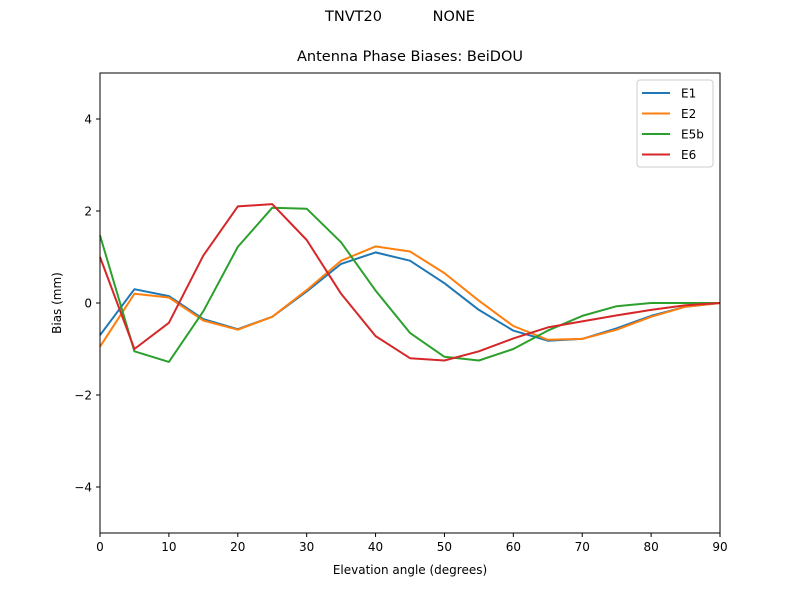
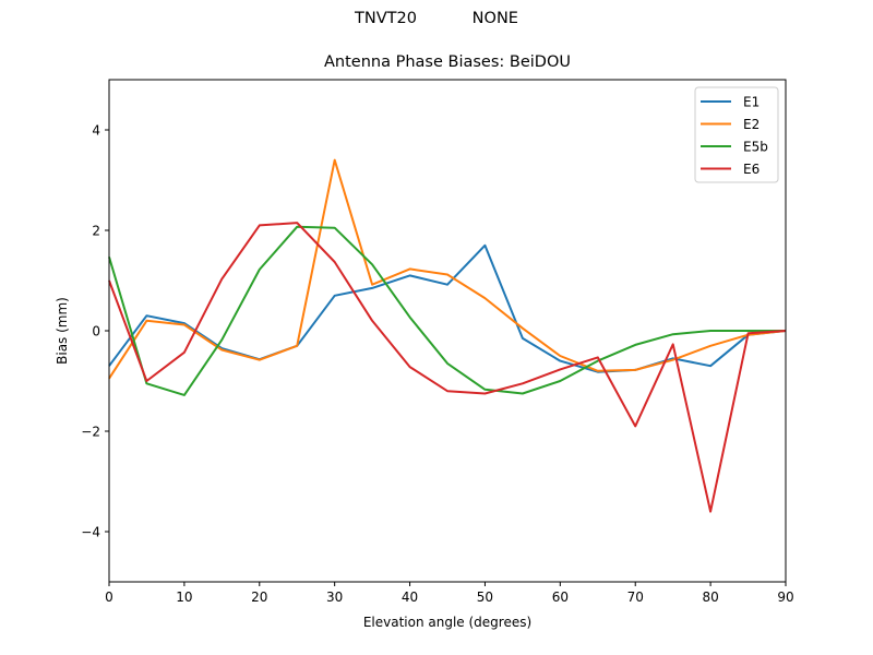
E1/30: 0.2 -> 0.7
E2/30: 0.3 -> 3.4
E1/50: 0.4 -> 1.7
E6/70: -0.4 -> -1.9
E1/80: -0.3 -> -0.7
E6/80: -0.1 -> -3.6
